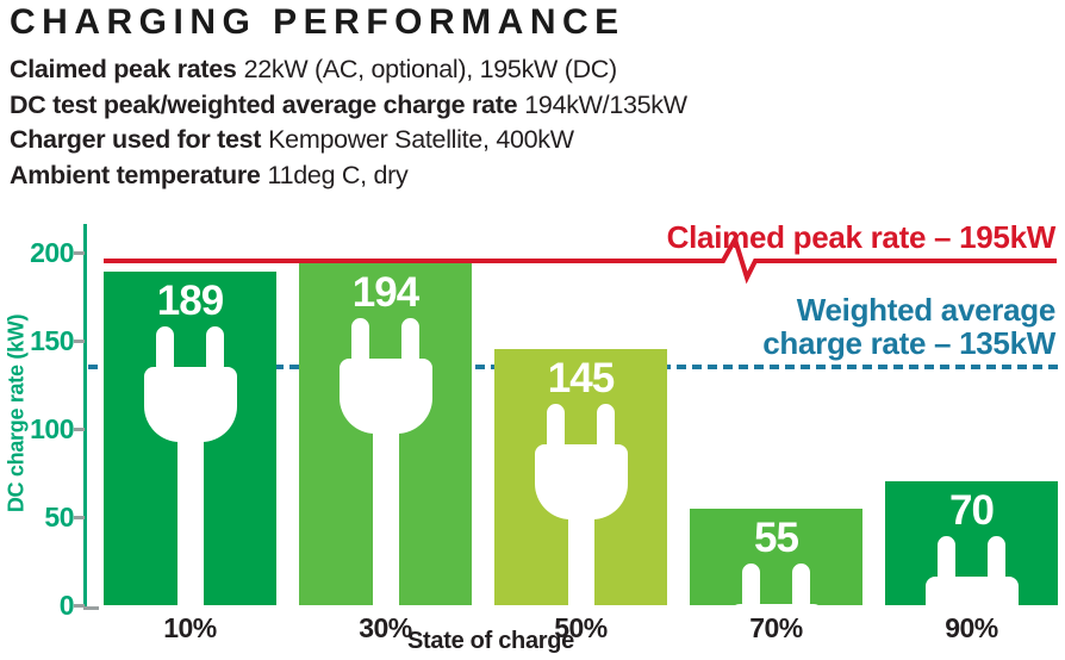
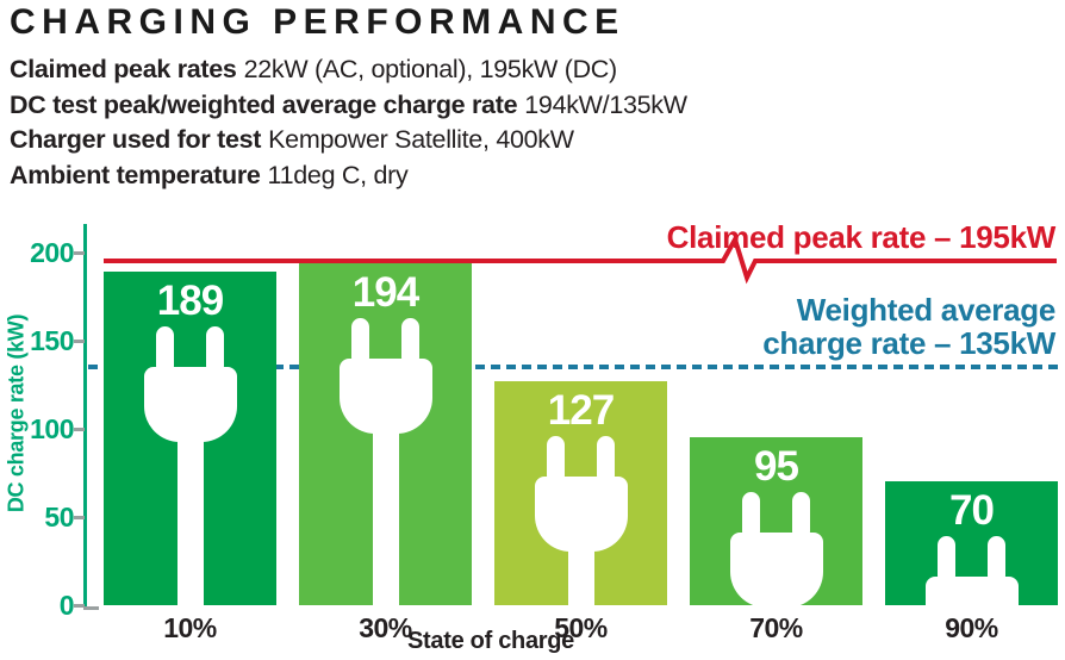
50%: 145 -> 127
70%: 55 -> 95
